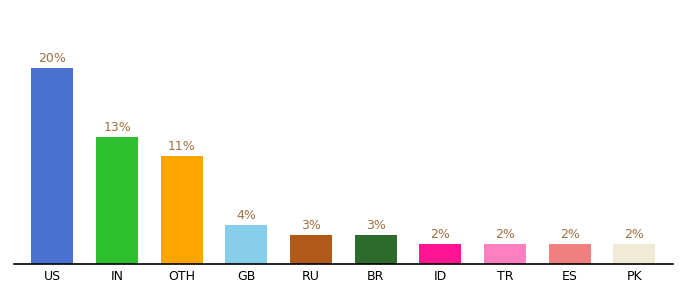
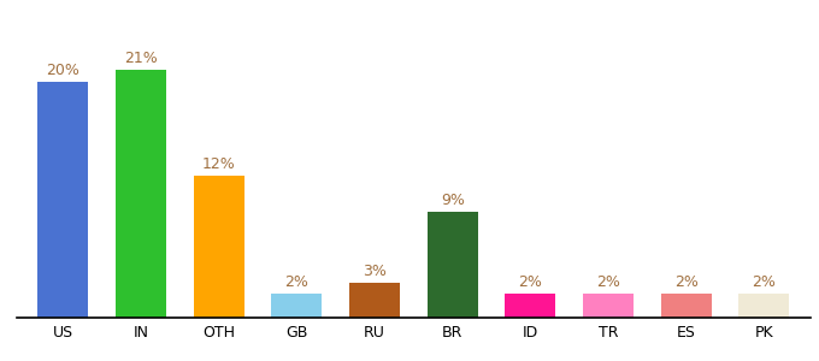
IN: 13% -> 21%
OTH: 11% -> 12%
GB: 4% -> 2%
BR: 3% -> 9%
